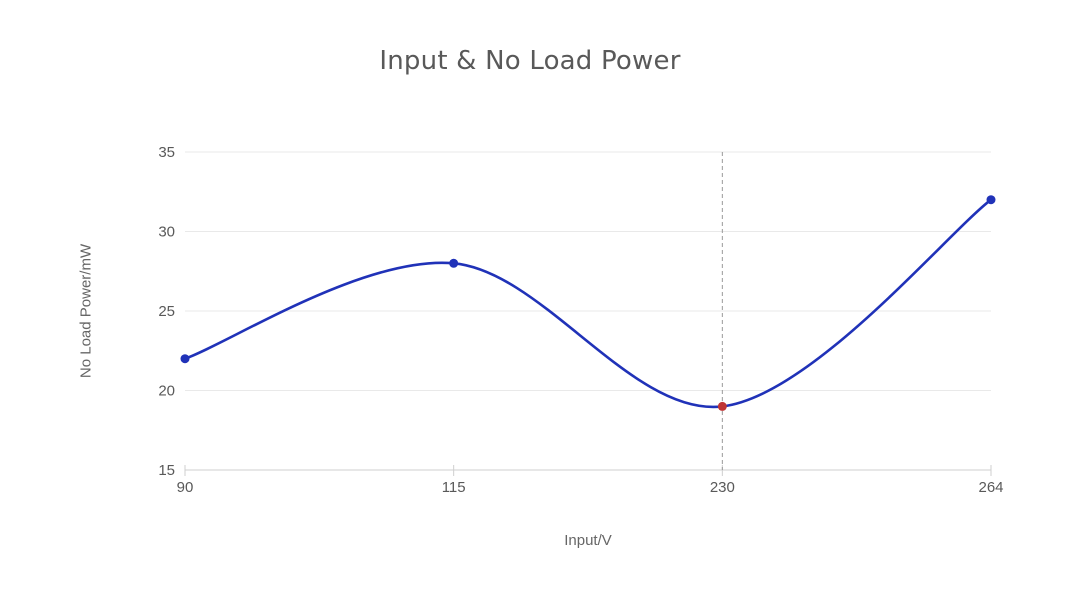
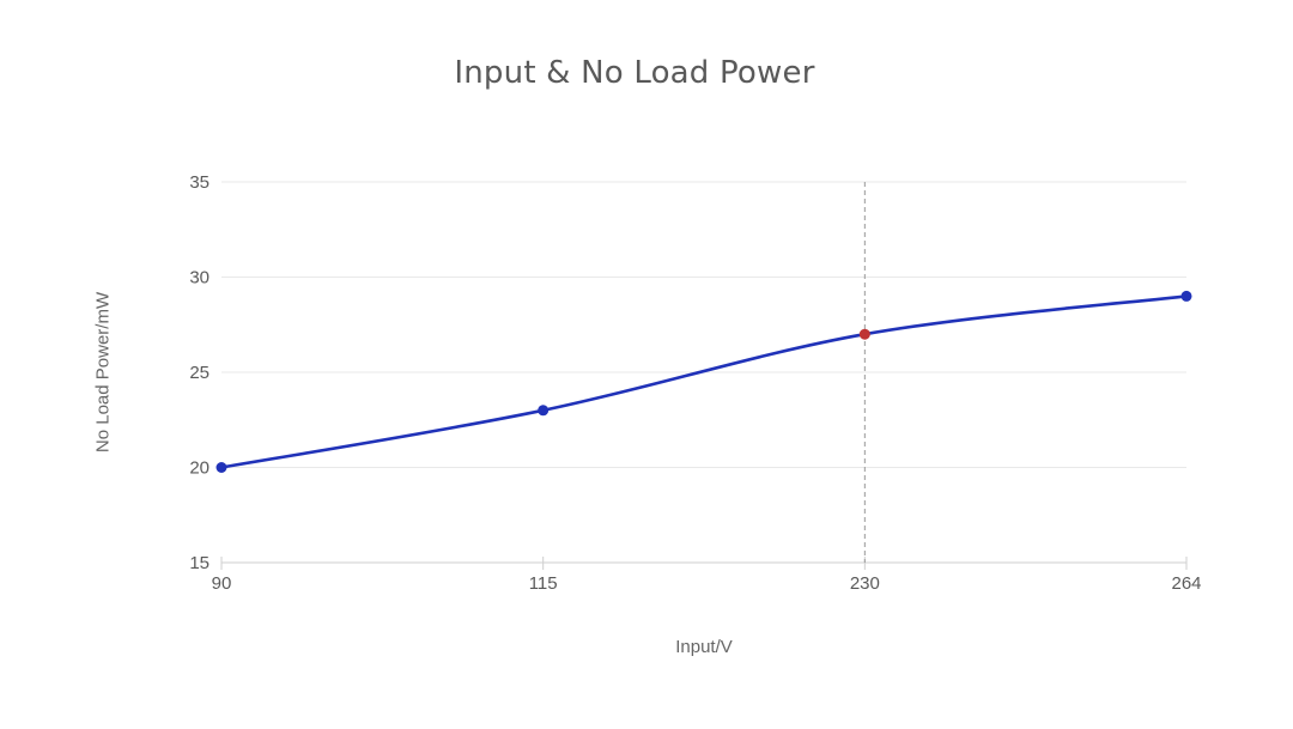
90: 22 -> 20
115: 28 -> 23
230: 19 -> 27
264: 32 -> 29
